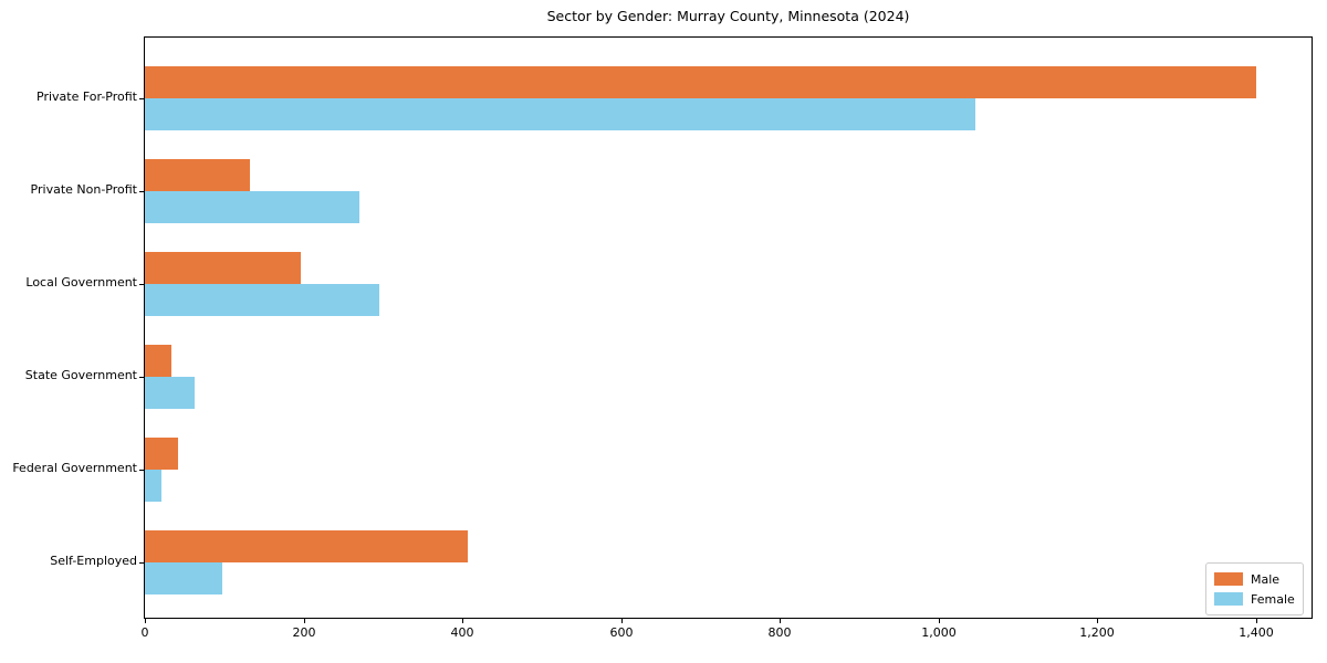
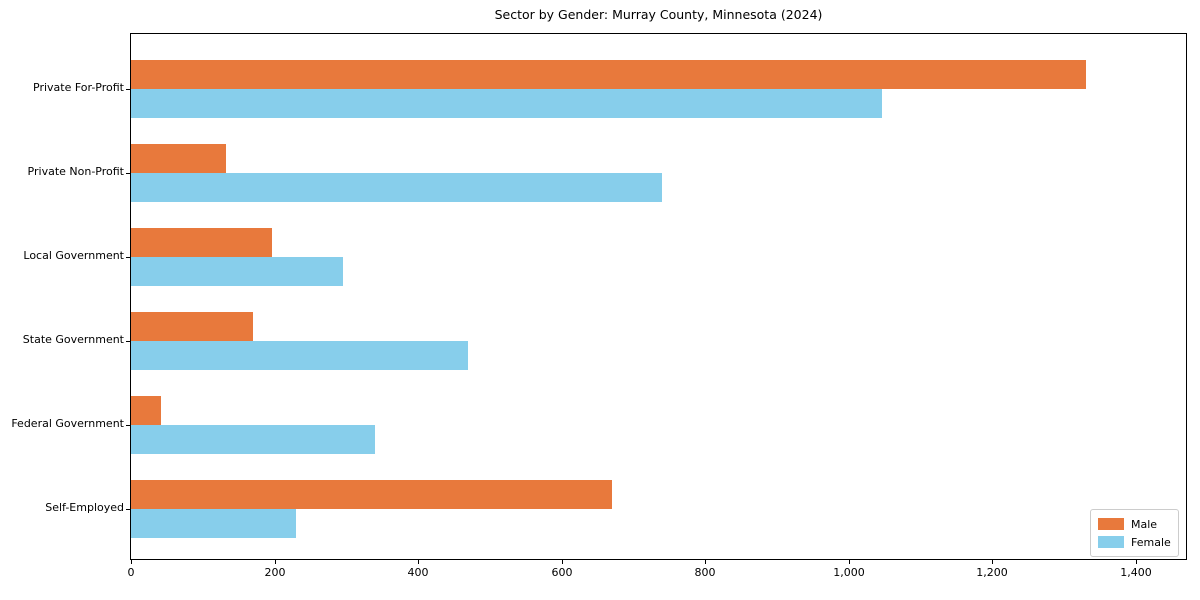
Male/Private For-Profit: 1400 -> 1330
Female/Private Non-Profit: 270 -> 740
Male/State Government: 30 -> 170
Female/State Government: 60 -> 470
Female/Federal Government: 20 -> 340
Male/Self-Employed: 410 -> 670
Female/Self-Employed: 100 -> 230
